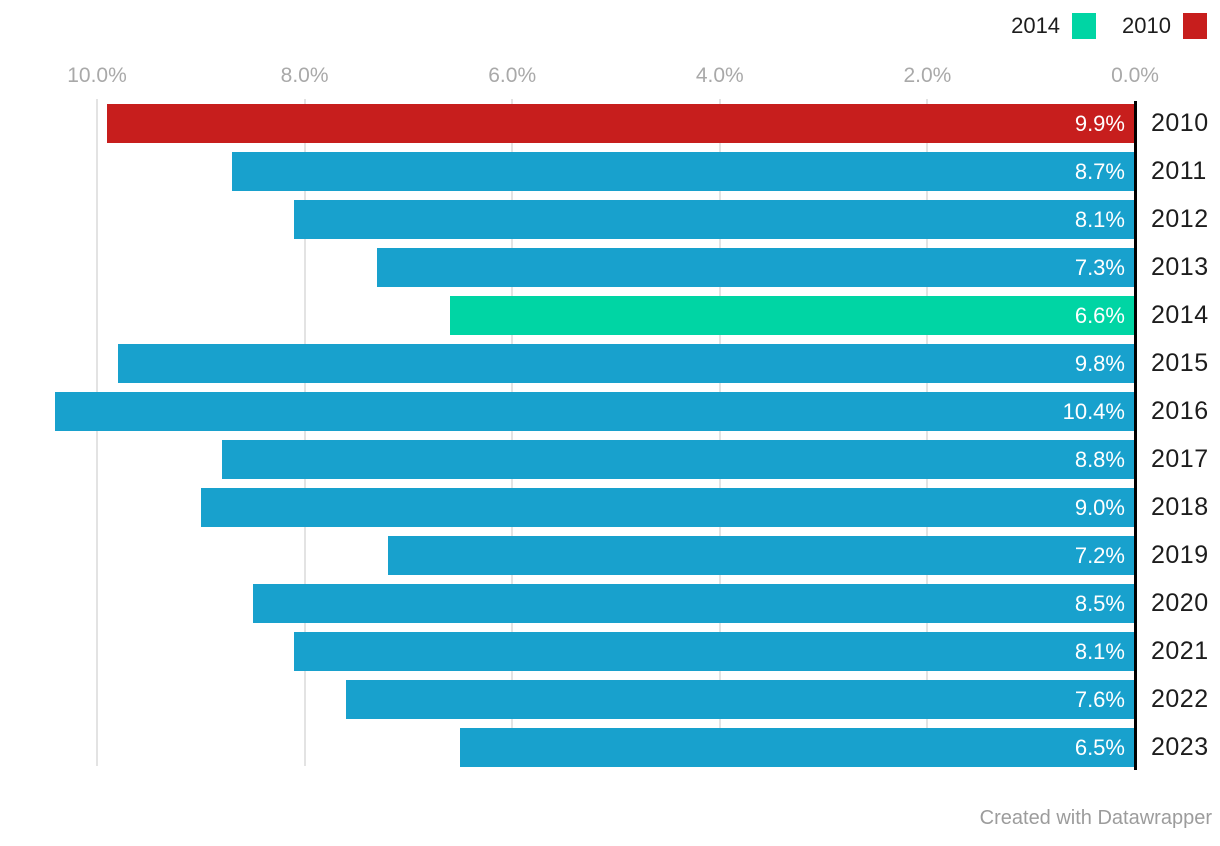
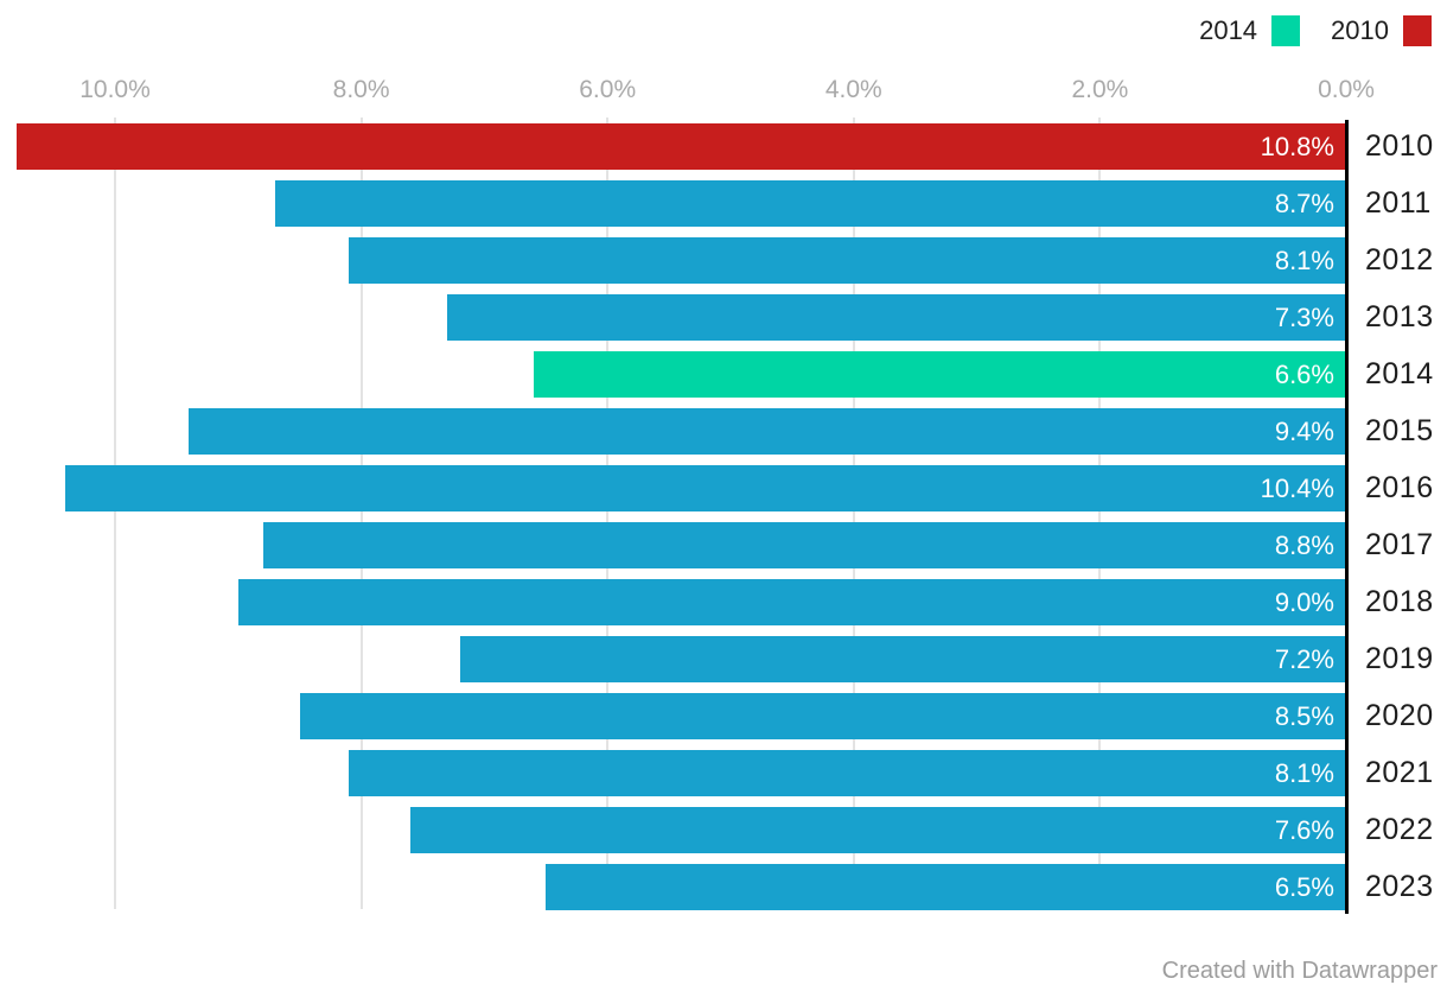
2010: 9.9% -> 10.8%
2015: 9.8% -> 9.4%
